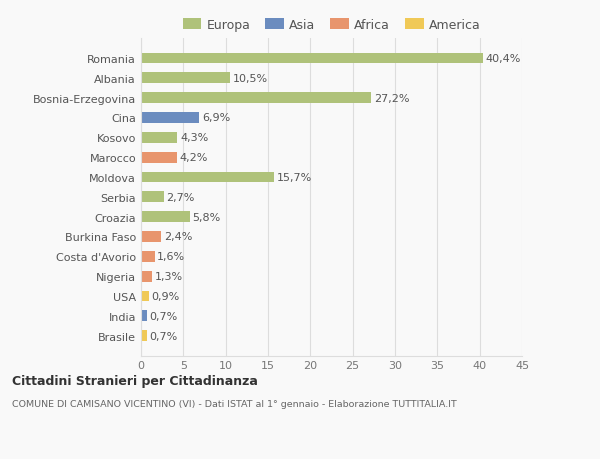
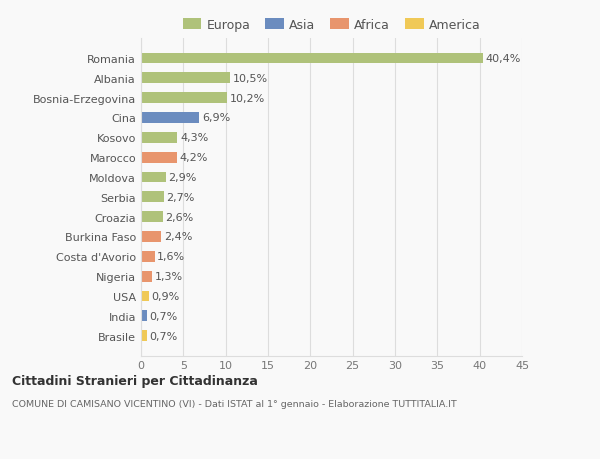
Bosnia-Erzegovina: 27,2% -> 10,2%
Moldova: 15,7% -> 2,9%
Croazia: 5,8% -> 2,6%
